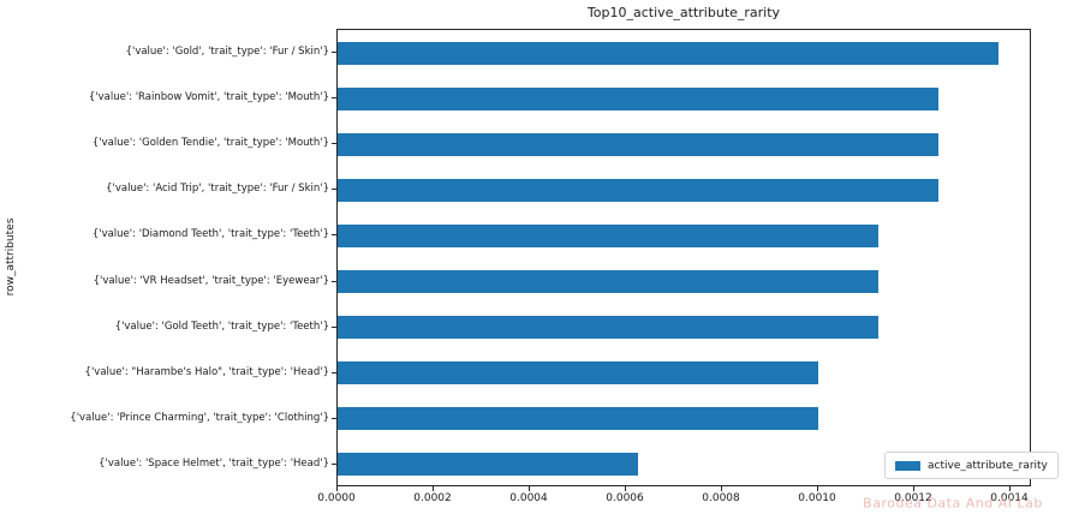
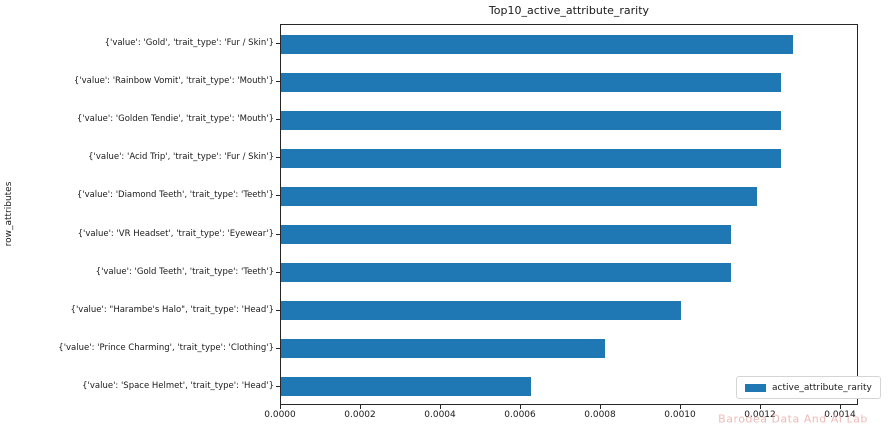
{'value': 'Gold', 'trait_type': 'Fur / Skin'}: 0.00137 -> 0.00128
{'value': 'Diamond Teeth', 'trait_type': 'Teeth'}: 0.00112 -> 0.00119
{'value': 'Prince Charming', 'trait_type': 'Clothing'}: 0.00100 -> 0.00081
